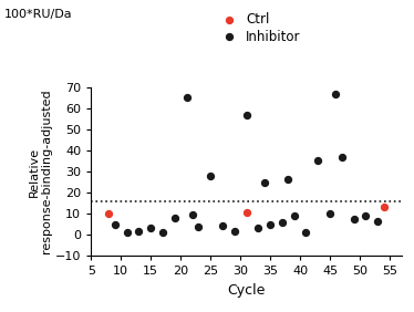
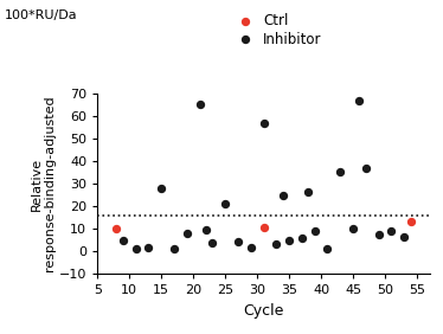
Inhibitor/15: 4 -> 28
Inhibitor/25: 28 -> 21
